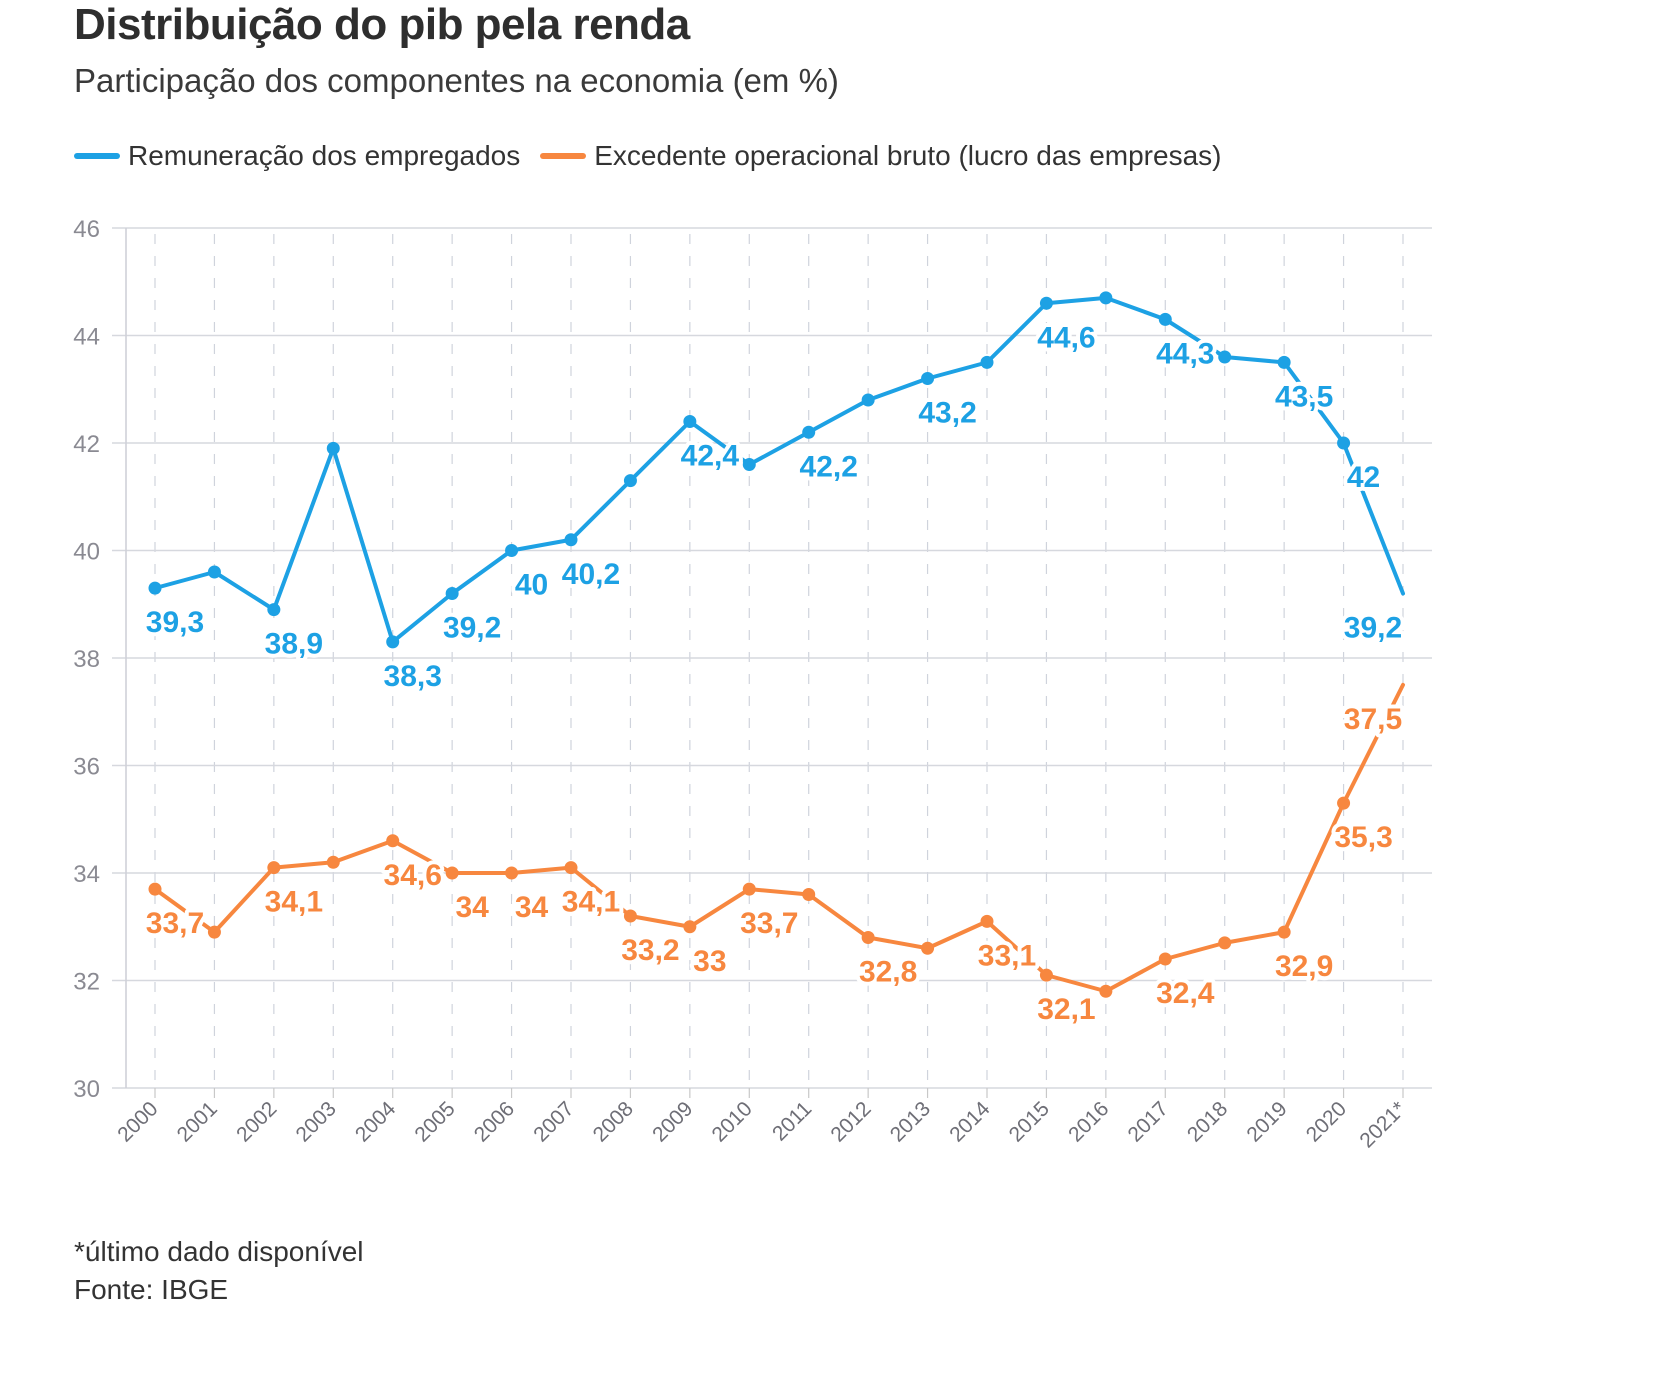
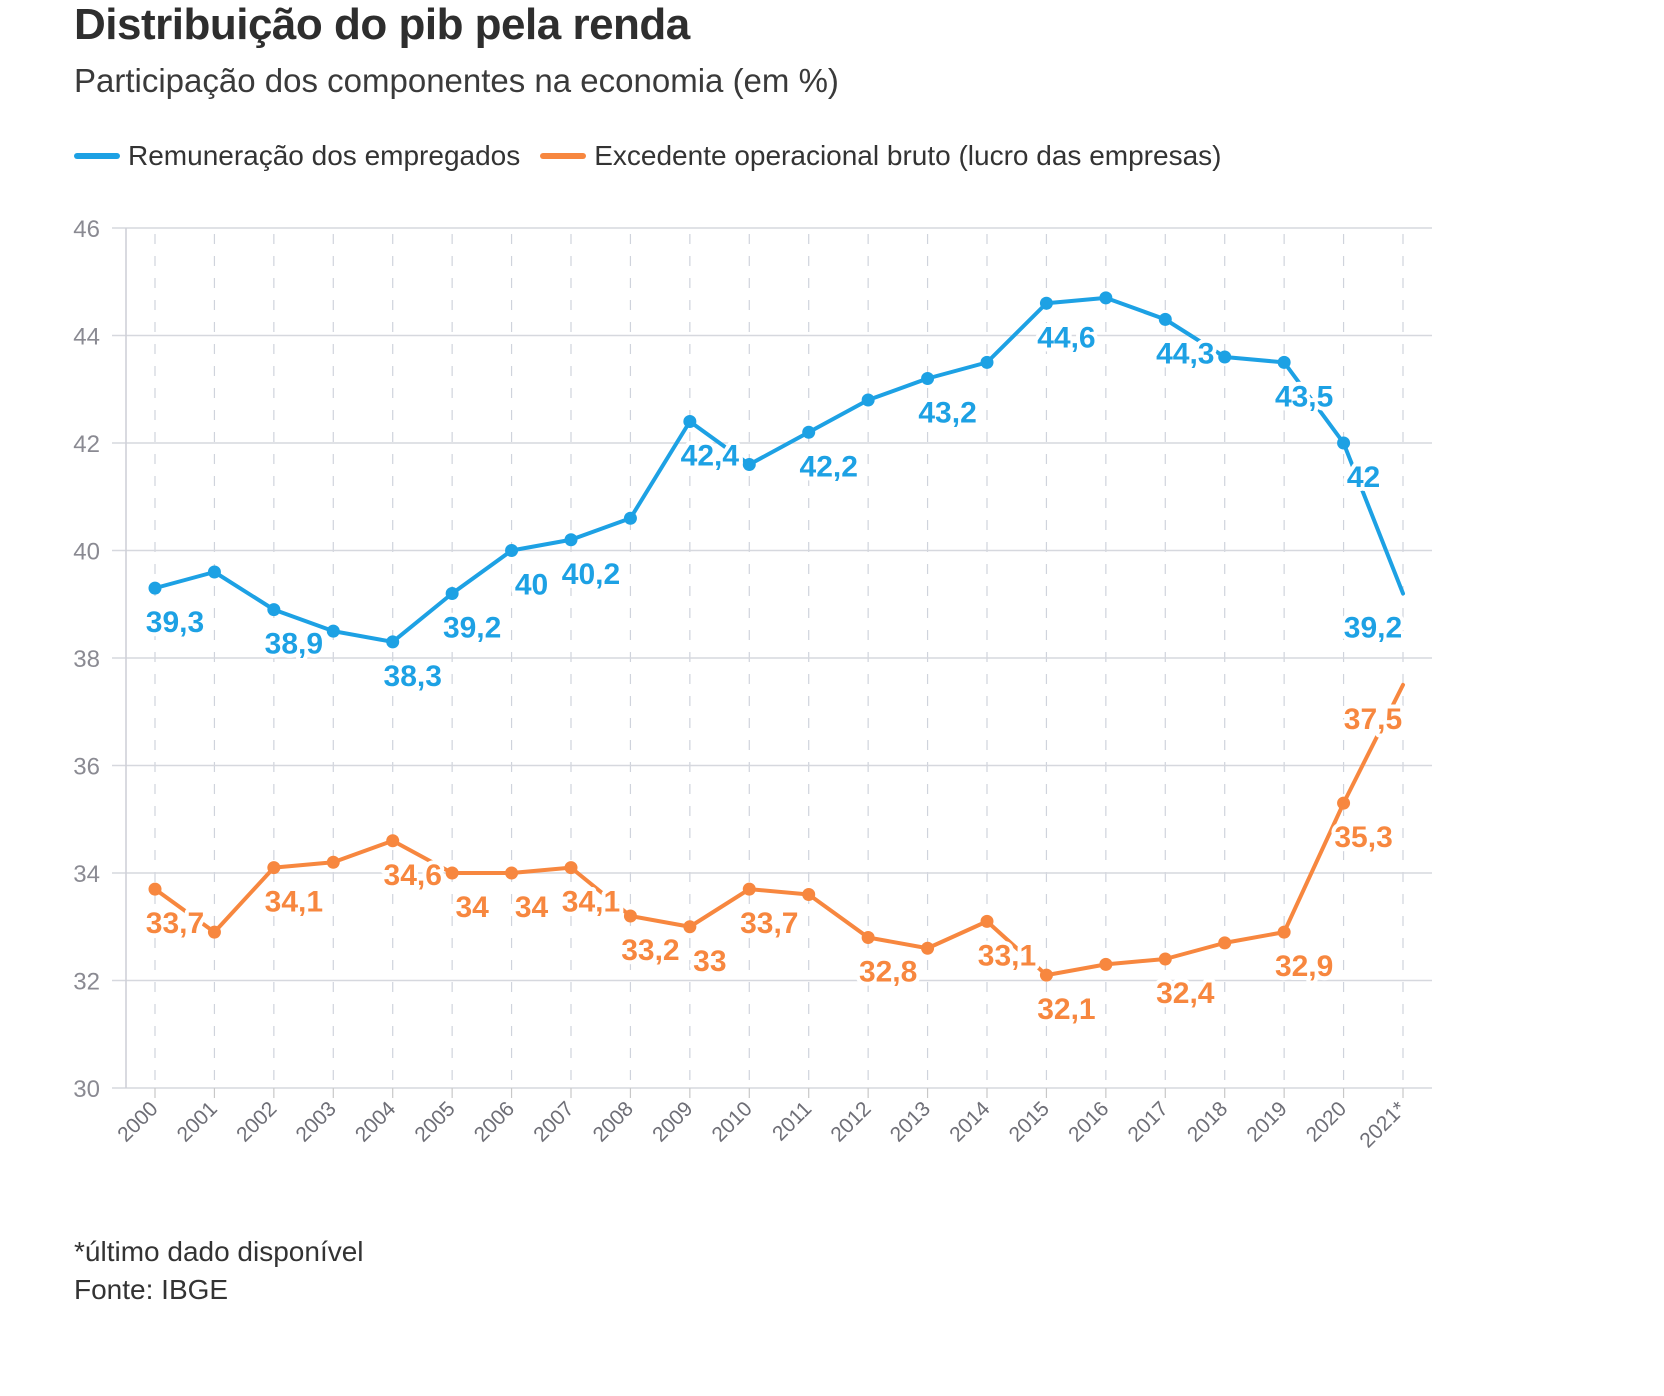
Remuneração dos empregados/2003: 41.9 -> 38.5
Remuneração dos empregados/2008: 41.3 -> 40.6
Excedente operacional bruto (lucro das empresas)/2016: 31.8 -> 32.3
